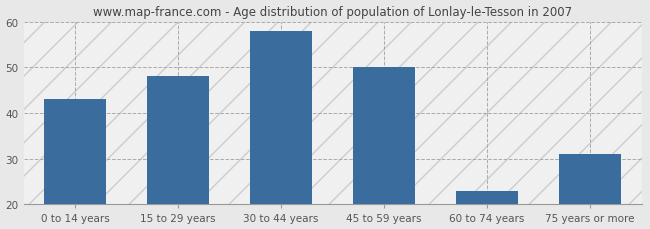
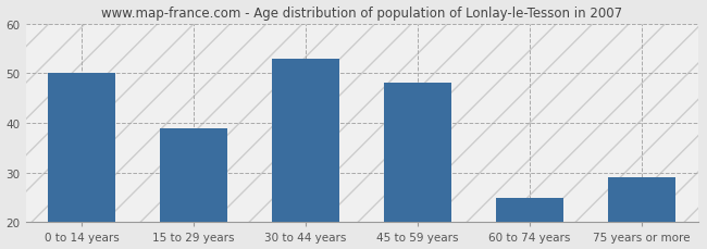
0 to 14 years: 43 -> 50
15 to 29 years: 48 -> 39
30 to 44 years: 58 -> 53
45 to 59 years: 50 -> 48
60 to 74 years: 23 -> 25
75 years or more: 31 -> 29
